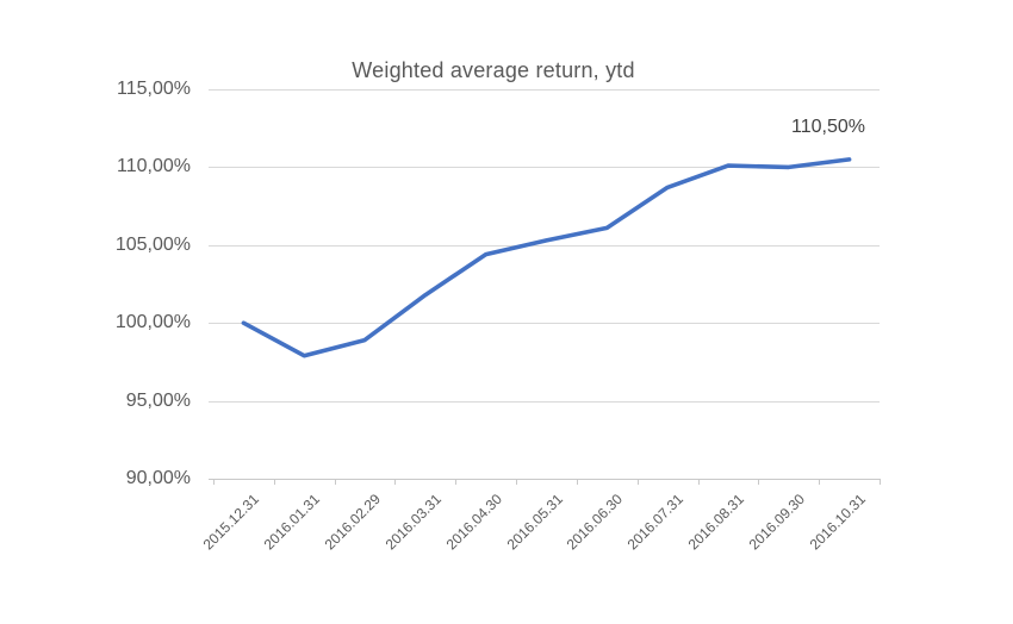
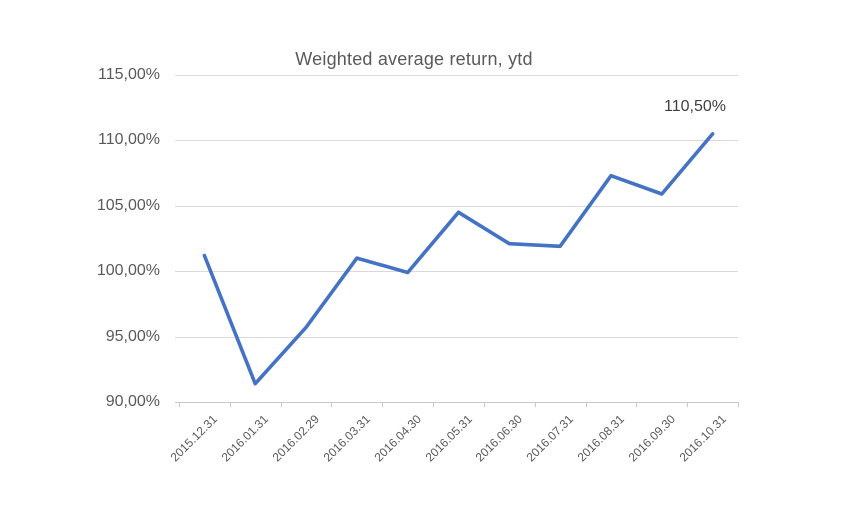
2015.12.31: 100,0% -> 101,2%
2016.01.31: 97,9% -> 91,4%
2016.02.29: 98,9% -> 95,7%
2016.03.31: 101,8% -> 101,0%
2016.04.30: 104,4% -> 99,9%
2016.05.31: 105,3% -> 104,5%
2016.06.30: 106,1% -> 102,1%
2016.07.31: 108,7% -> 101,9%
2016.08.31: 110,1% -> 107,3%
2016.09.30: 110,0% -> 105,9%
